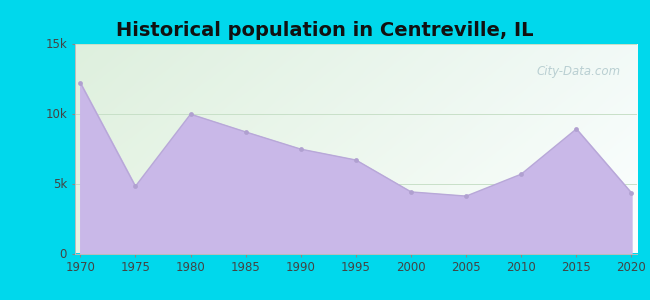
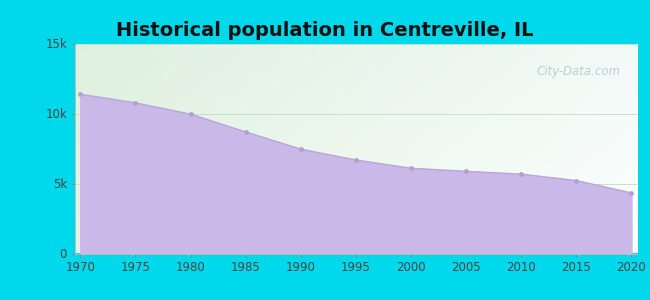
1970: 12.2k -> 11.4k
1975: 4.8k -> 10.8k
2000: 4.4k -> 6.1k
2005: 4.1k -> 5.9k
2015: 8.9k -> 5.2k
